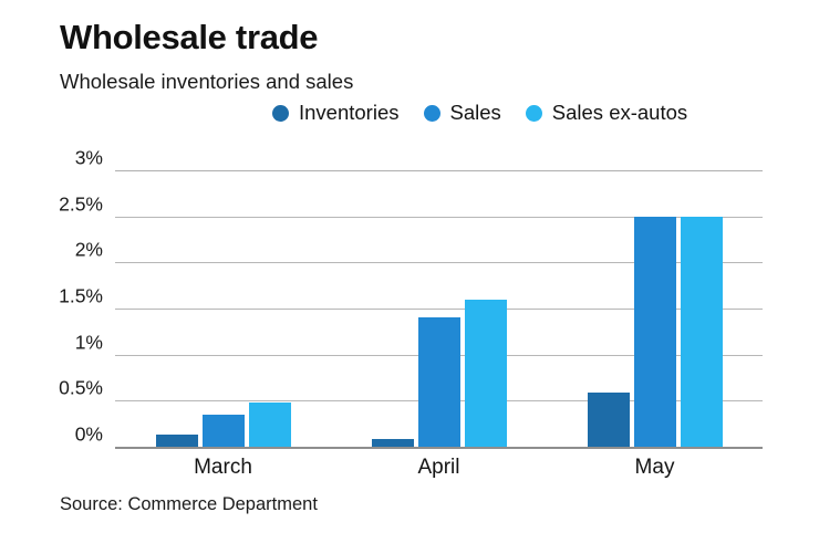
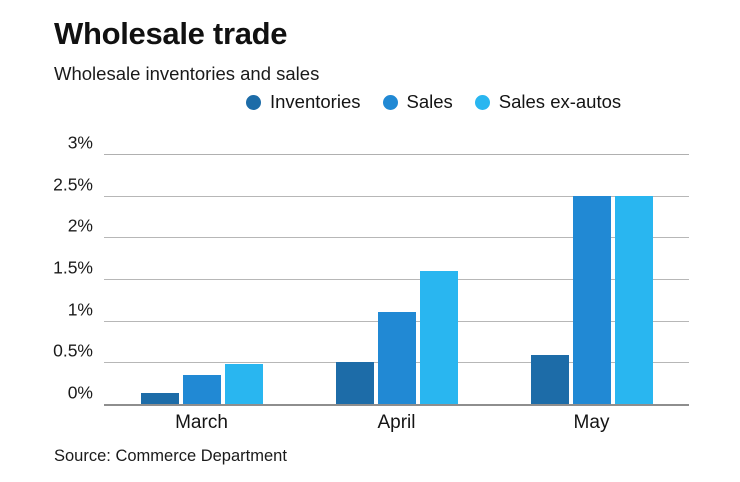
Inventories/April: 0.1% -> 0.5%
Sales/April: 1.4% -> 1.1%
